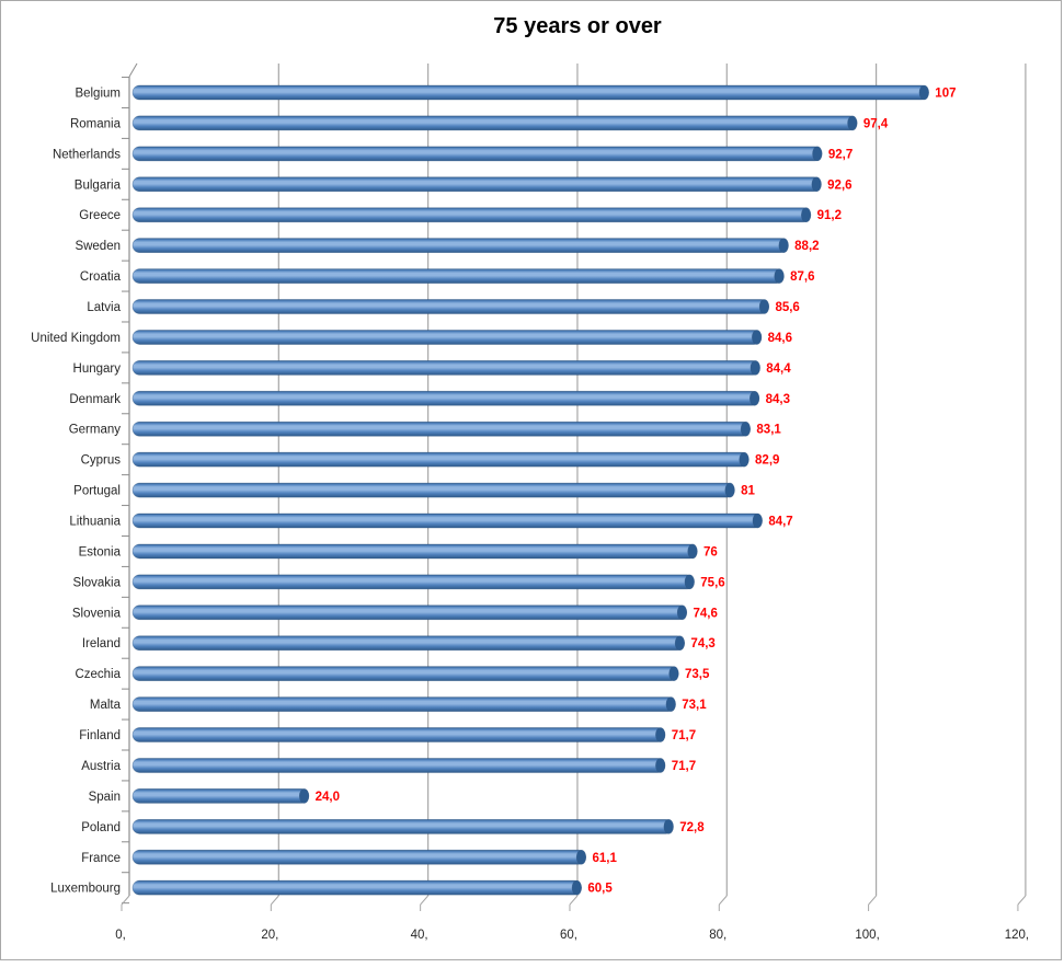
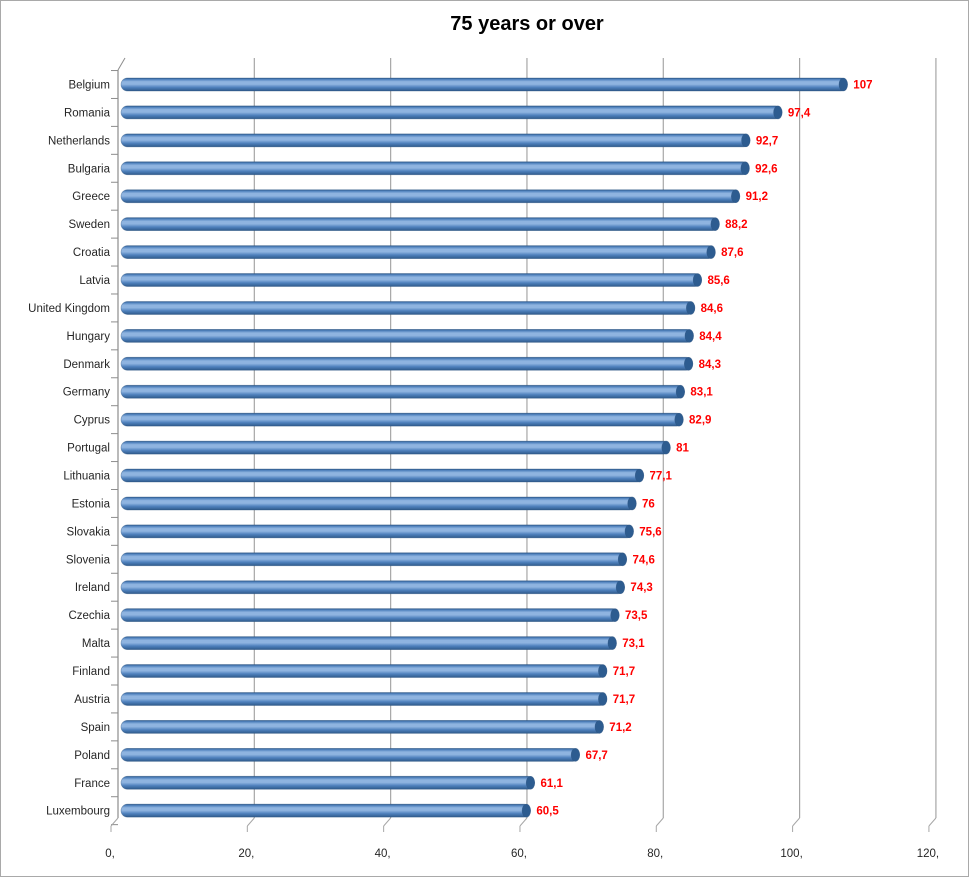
Lithuania: 84,7 -> 77,1
Spain: 24,0 -> 71,2
Poland: 72,8 -> 67,7
